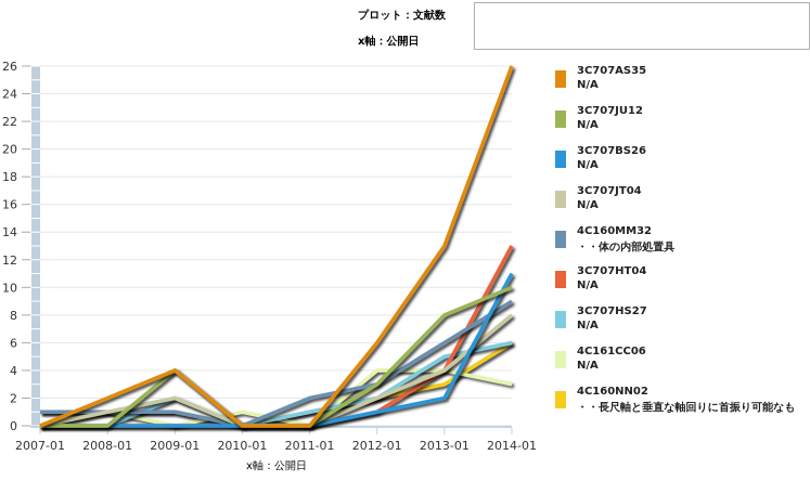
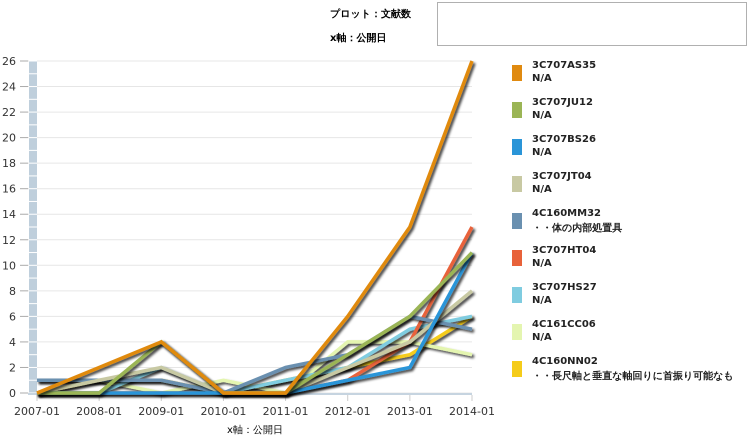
3C707JU12/2013-01: 8 -> 6
3C707JU12/2014-01: 10 -> 11
4C160MM32/2014-01: 9 -> 5
